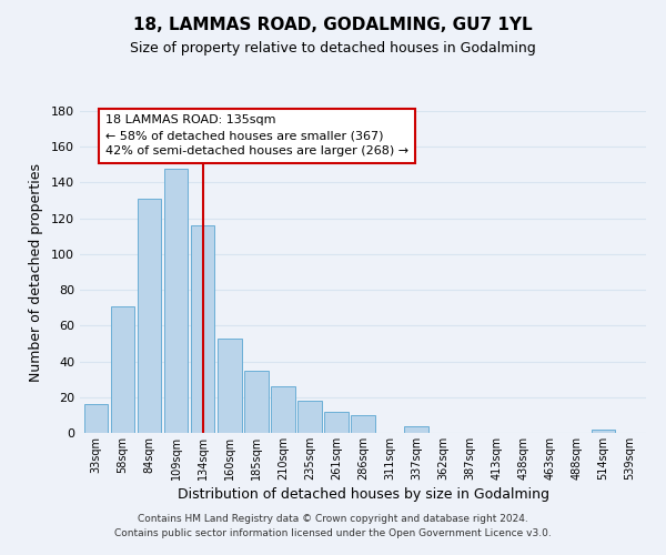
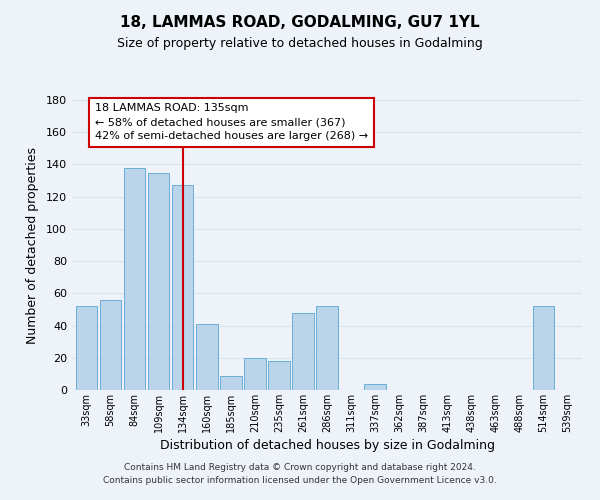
33sqm: 16 -> 52
58sqm: 71 -> 56
84sqm: 131 -> 138
109sqm: 148 -> 135
134sqm: 116 -> 127
160sqm: 53 -> 41
185sqm: 35 -> 9
210sqm: 26 -> 20
261sqm: 12 -> 48
286sqm: 10 -> 52
514sqm: 2 -> 52
